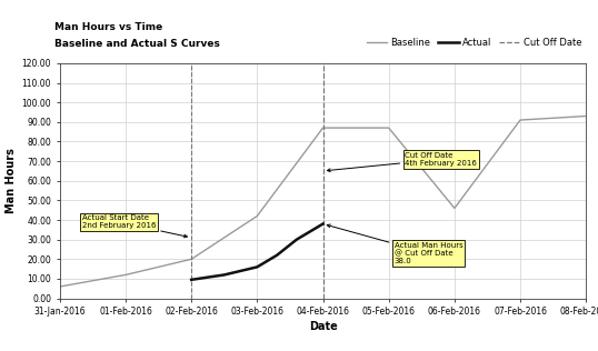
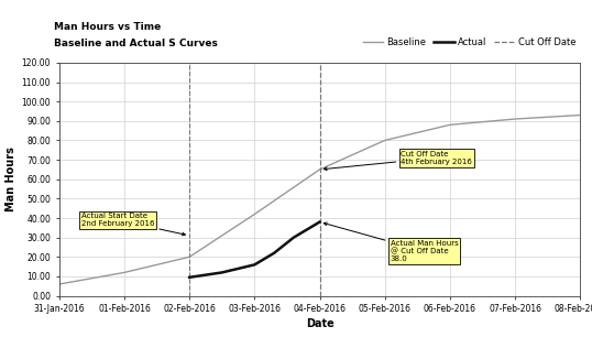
Baseline/04-Feb-2016: 87 -> 65
Baseline/05-Feb-2016: 87 -> 80
Baseline/06-Feb-2016: 46 -> 88
